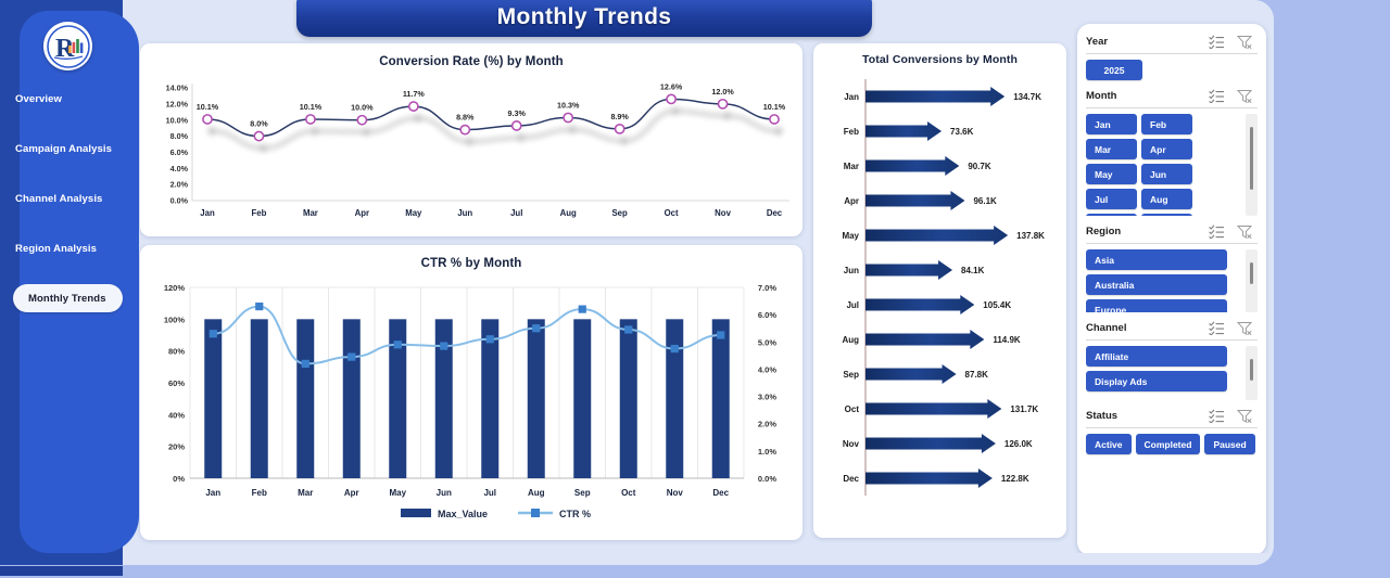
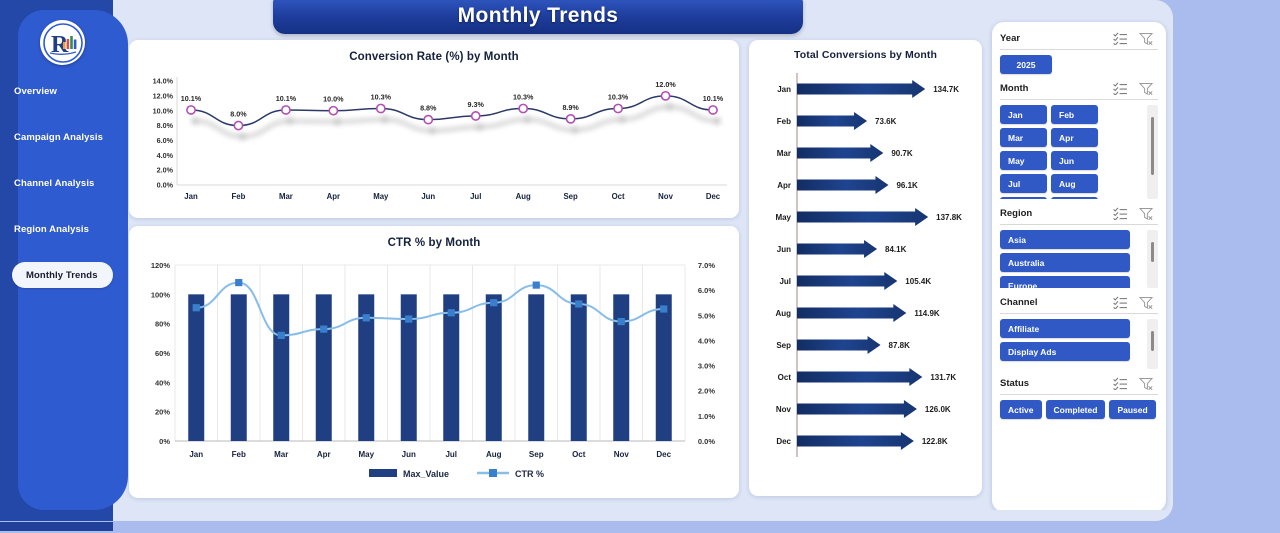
Conversion Rate (%) by Month/May: 11.7% -> 10.3%
Conversion Rate (%) by Month/Oct: 12.6% -> 10.3%
